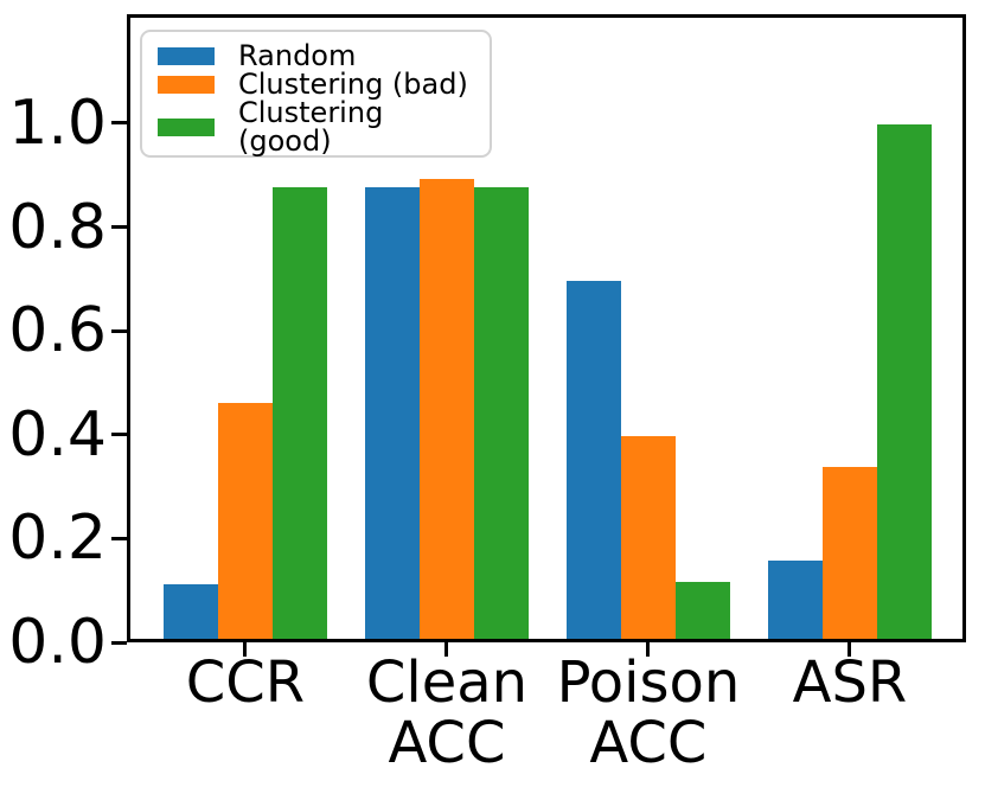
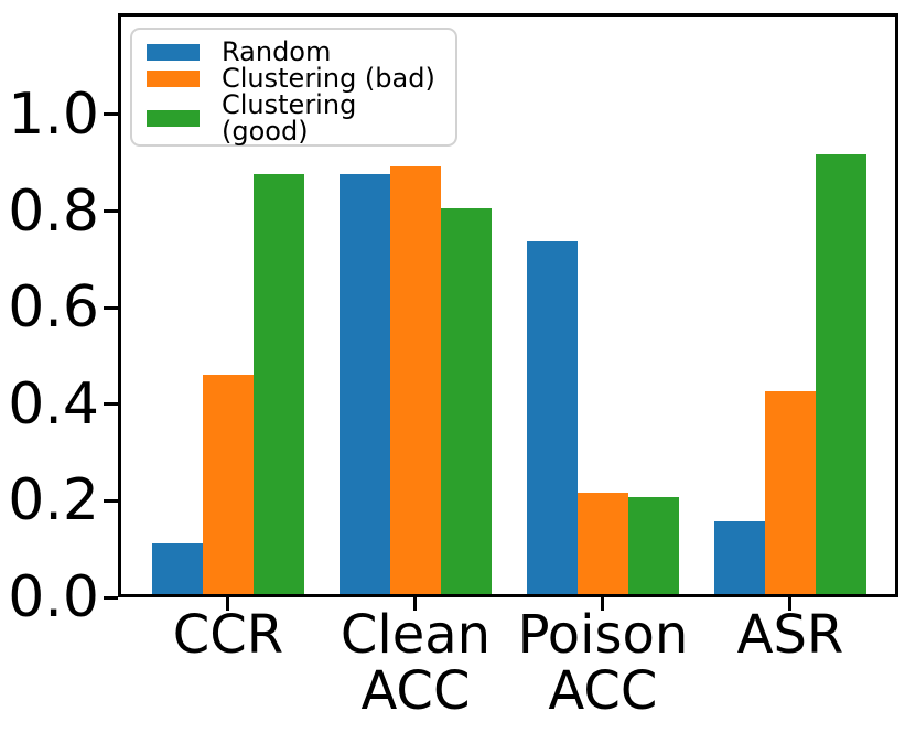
Clustering (good)/Clean ACC: 0.87 -> 0.80
Random/Poison ACC: 0.69 -> 0.73
Clustering (bad)/Poison ACC: 0.39 -> 0.21
Clustering (good)/Poison ACC: 0.11 -> 0.20
Clustering (bad)/ASR: 0.33 -> 0.42
Clustering (good)/ASR: 0.99 -> 0.91
